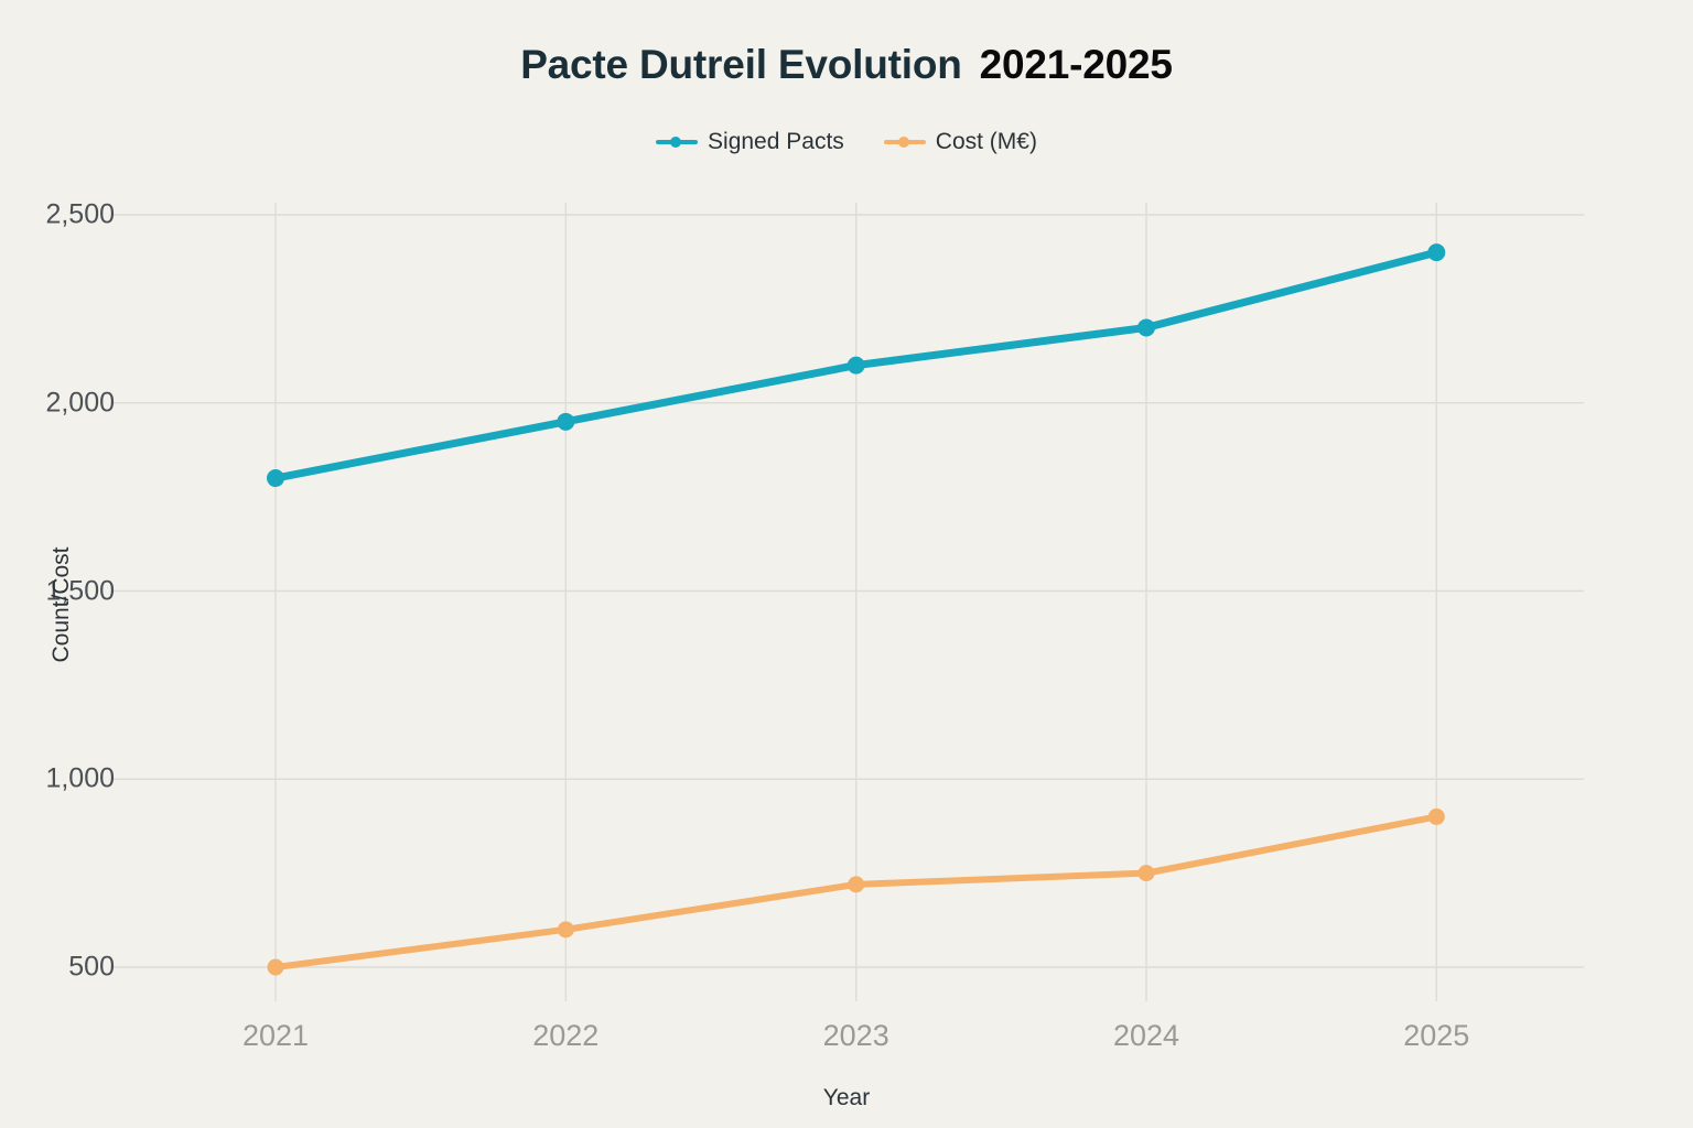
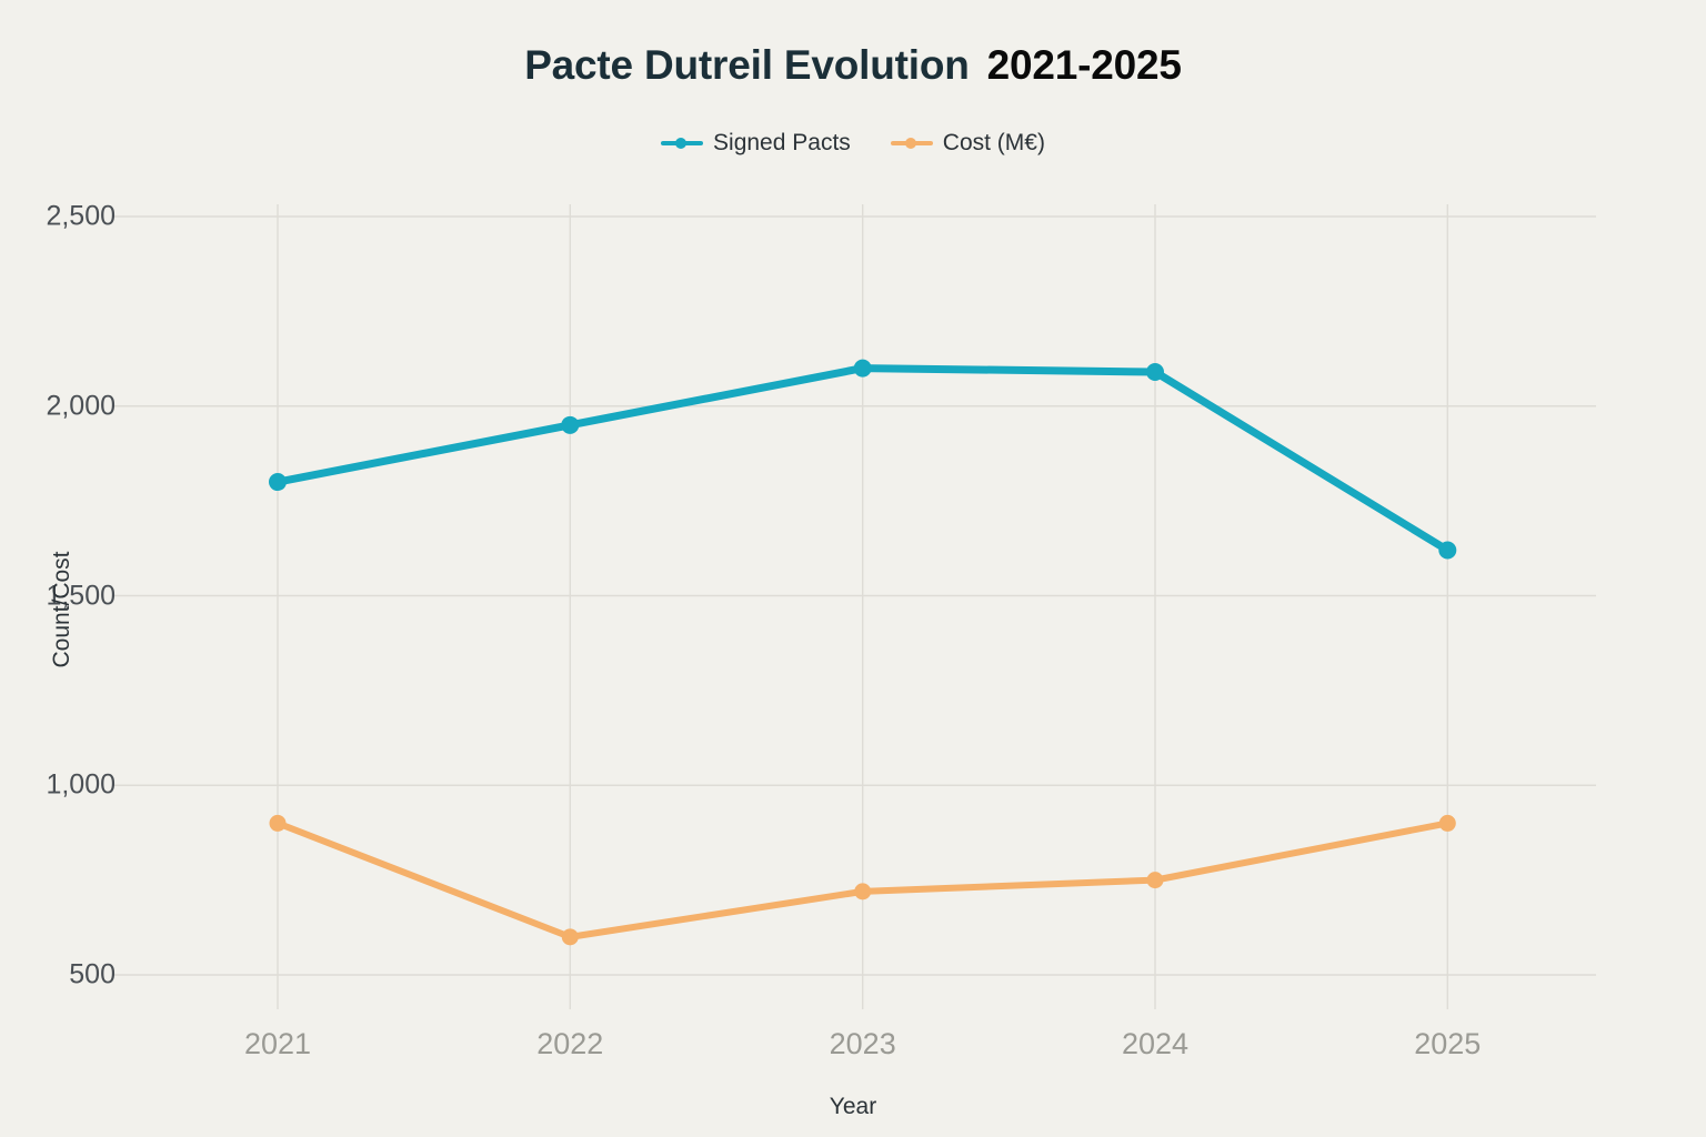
Cost (M€)/2021: 500 -> 900
Signed Pacts/2024: 2200 -> 2090
Signed Pacts/2025: 2400 -> 1620
